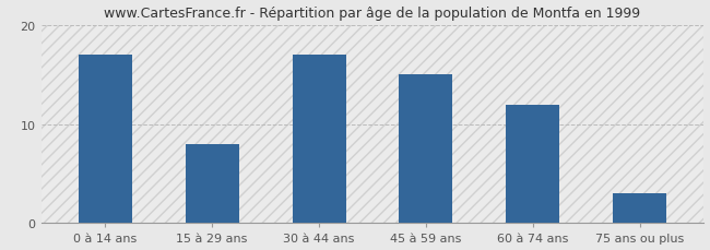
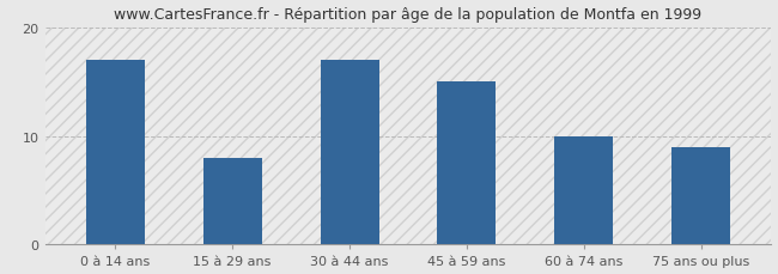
60 à 74 ans: 12 -> 10
75 ans ou plus: 3 -> 9
